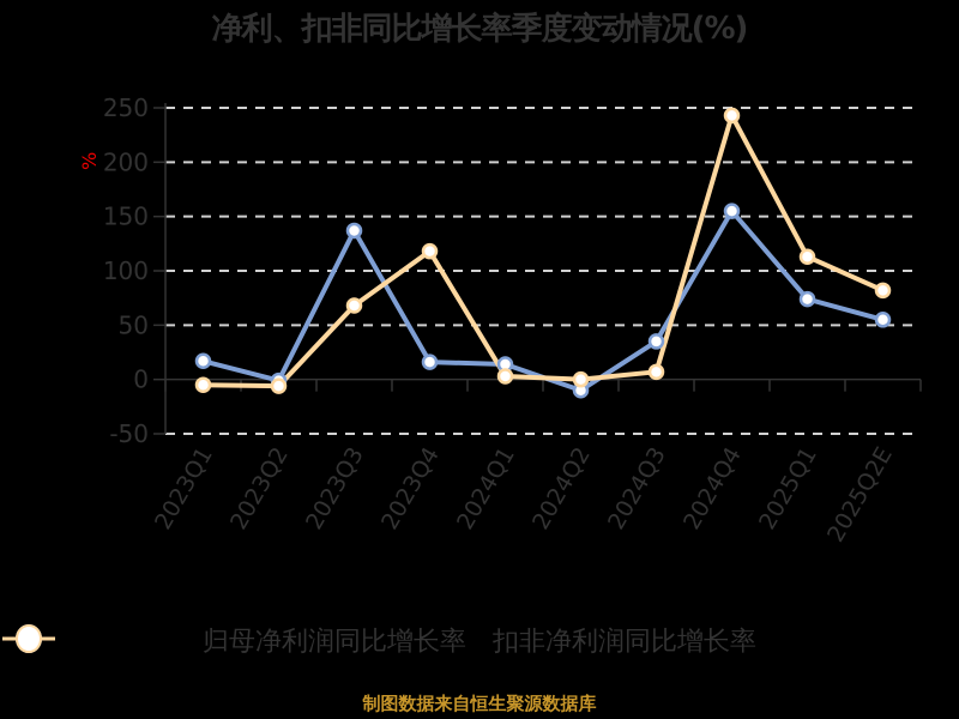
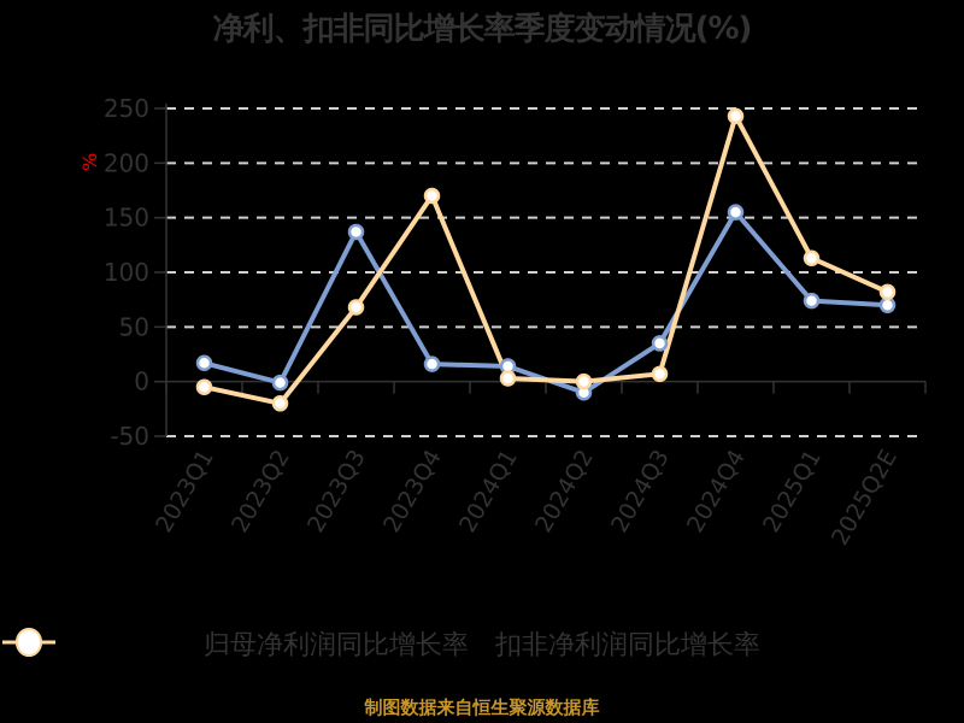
扣非净利润同比增长率/2023Q2: -10 -> -20
扣非净利润同比增长率/2023Q4: 120 -> 170
归母净利润同比增长率/2025Q2E: 60 -> 70
